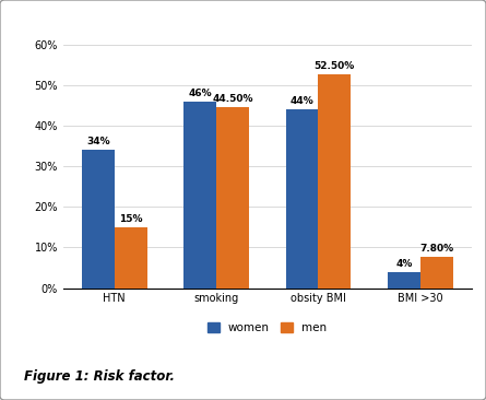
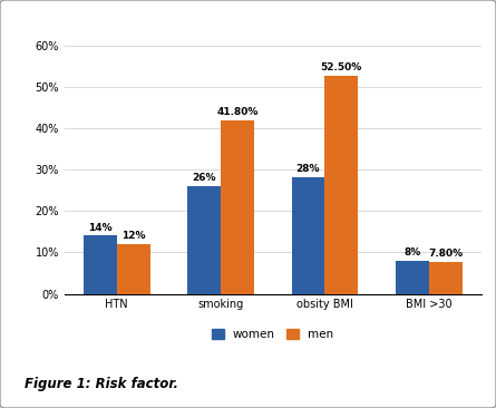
women/HTN: 34% -> 14%
men/HTN: 15% -> 12%
women/smoking: 46% -> 26%
men/smoking: 44.50% -> 41.80%
women/obsity BMI: 44% -> 28%
women/BMI >30: 4% -> 8%
